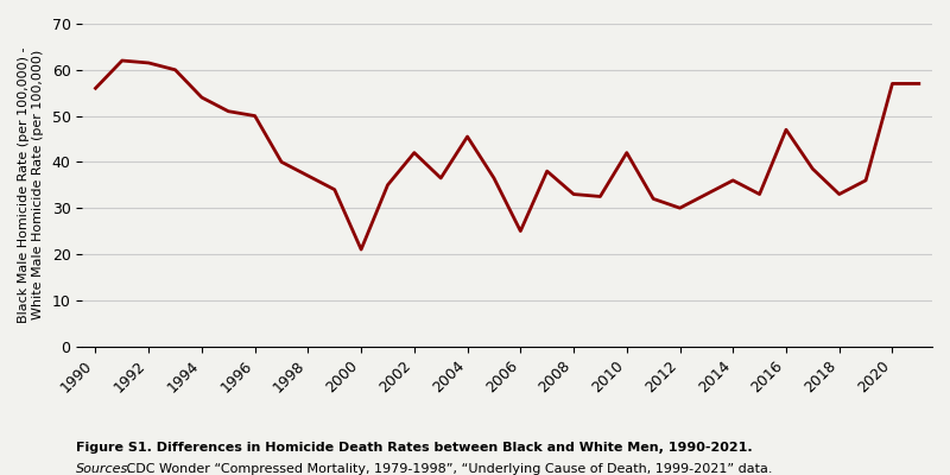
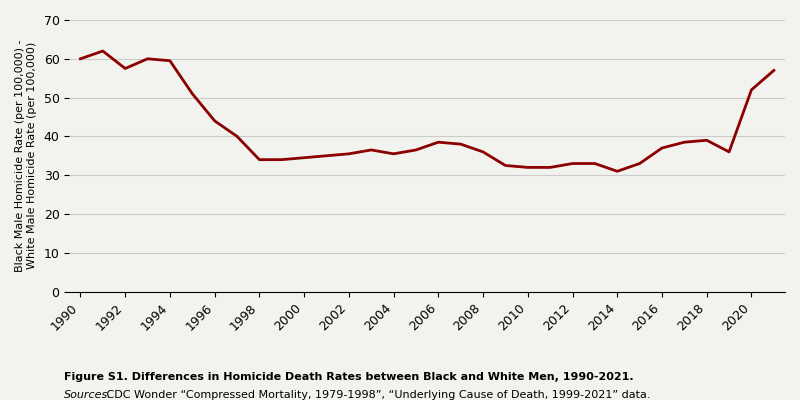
1990: 56.0 -> 60.0
1992: 61.5 -> 57.5
1994: 54.0 -> 59.5
1996: 50.0 -> 44.0
1998: 37.0 -> 34.0
2000: 21.0 -> 34.5
2002: 42.0 -> 35.5
2004: 45.5 -> 35.5
2006: 25.0 -> 38.5
2008: 33.0 -> 36.0
2010: 42.0 -> 32.0
2012: 30.0 -> 33.0
2014: 36.0 -> 31.0
2016: 47.0 -> 37.0
2018: 33.0 -> 39.0
2020: 57.0 -> 52.0
